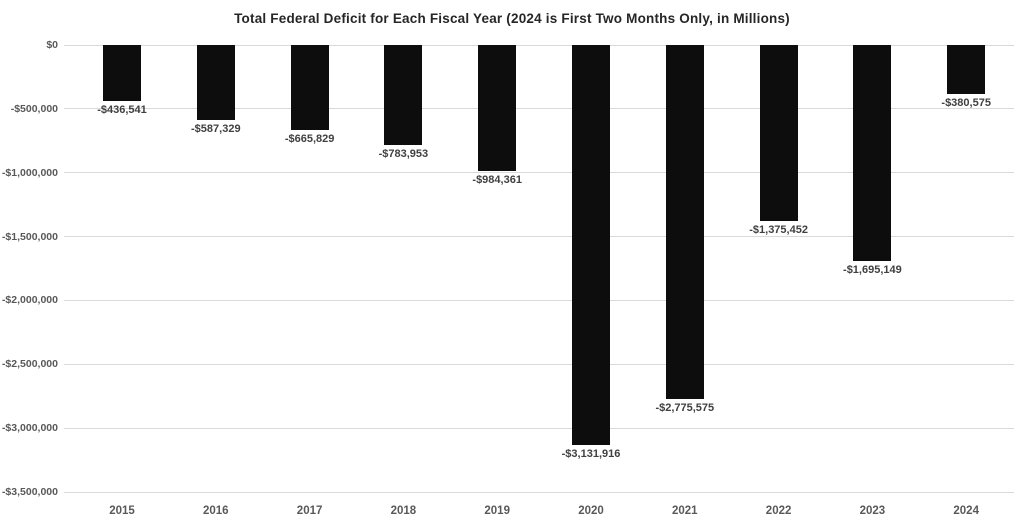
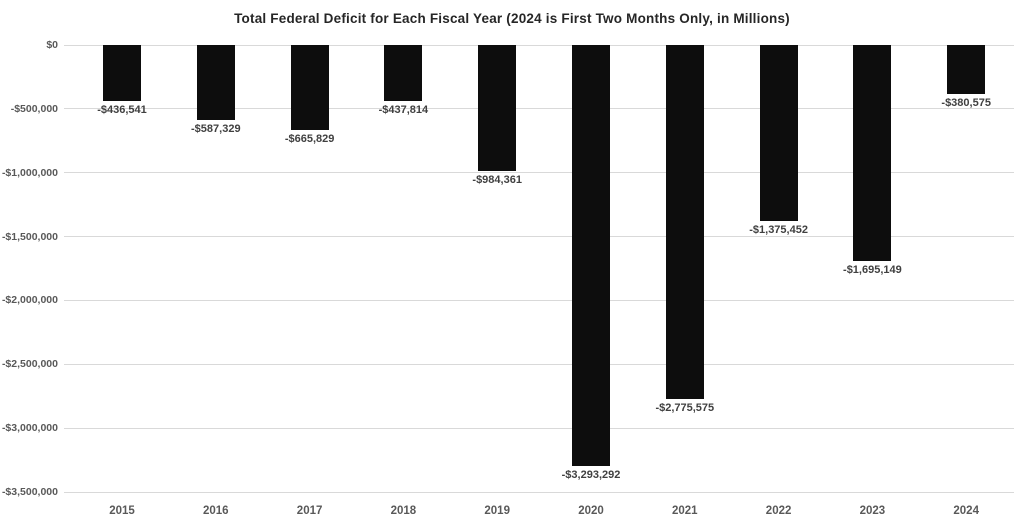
2018: -$783,953 -> -$437,814
2020: -$3,131,916 -> -$3,293,292
